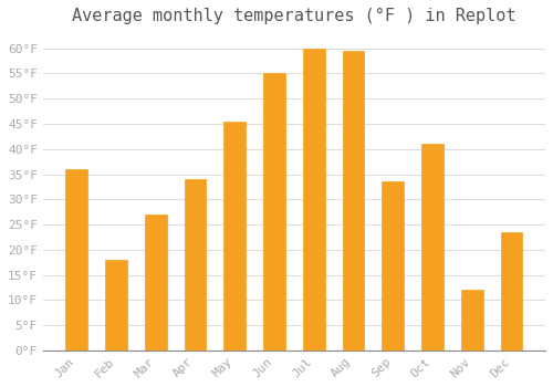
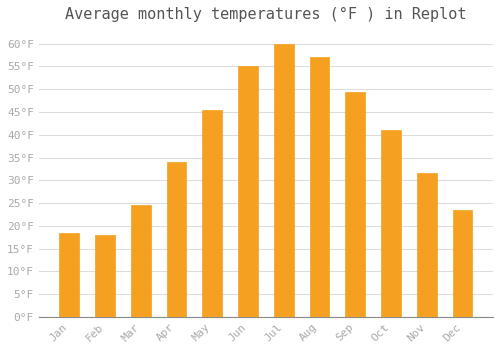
Jan: 36.0°F -> 18.5°F
Mar: 27.0°F -> 24.5°F
Aug: 59.5°F -> 57.0°F
Sep: 33.5°F -> 49.5°F
Nov: 12.0°F -> 31.5°F
